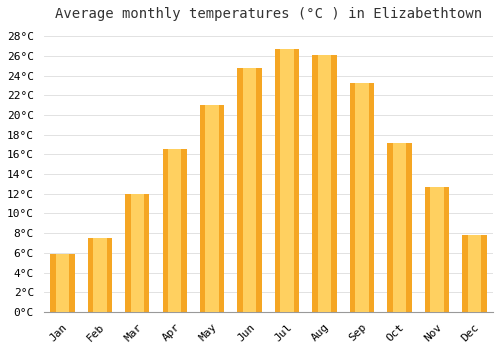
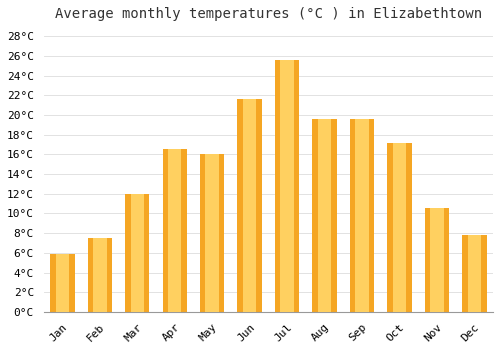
May: 21.0°C -> 16.0°C
Jun: 24.8°C -> 21.6°C
Jul: 26.7°C -> 25.6°C
Aug: 26.1°C -> 19.6°C
Sep: 23.2°C -> 19.6°C
Nov: 12.7°C -> 10.6°C
